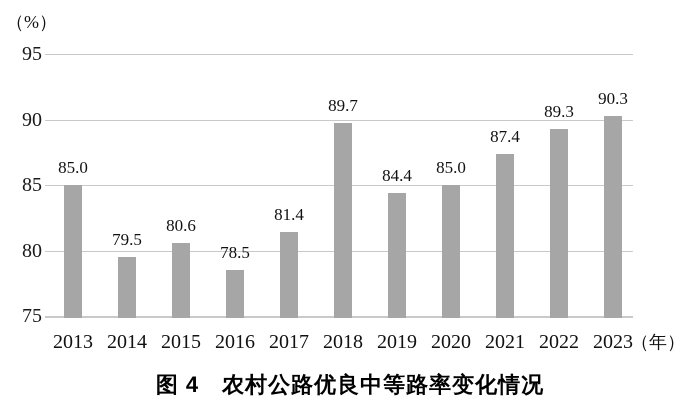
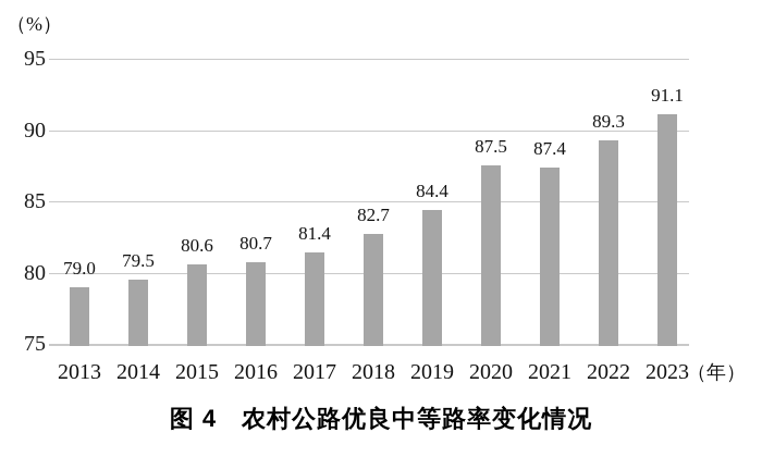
2013: 85.0 -> 79.0
2016: 78.5 -> 80.7
2018: 89.7 -> 82.7
2020: 85.0 -> 87.5
2023: 90.3 -> 91.1
